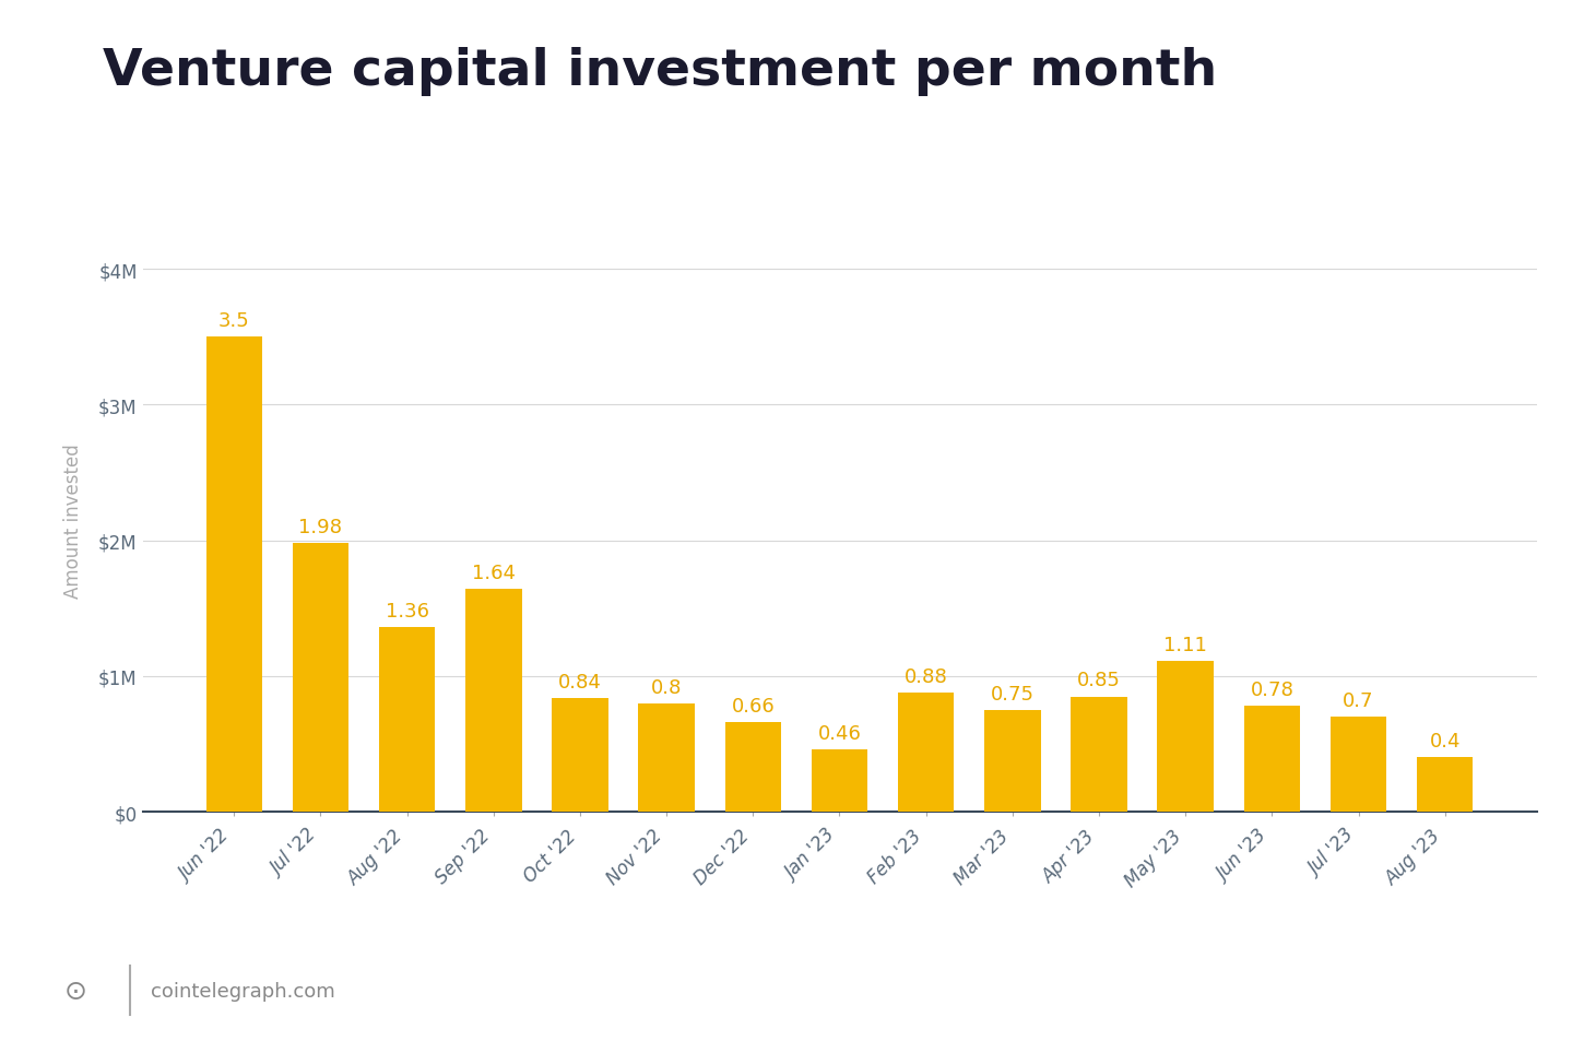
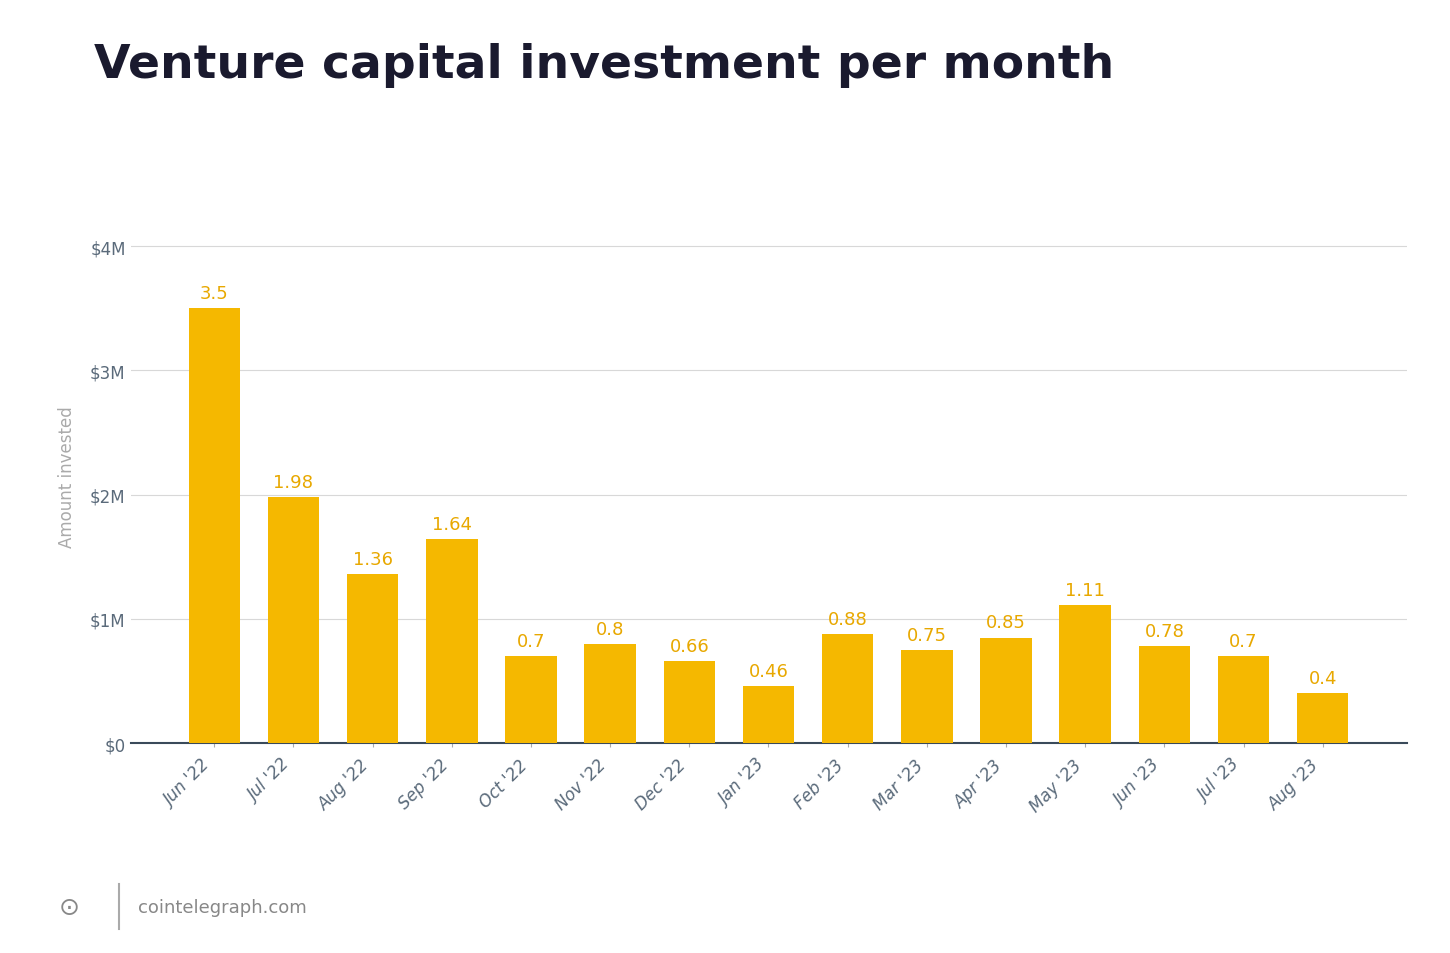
Oct '22: 0.84 -> 0.7
